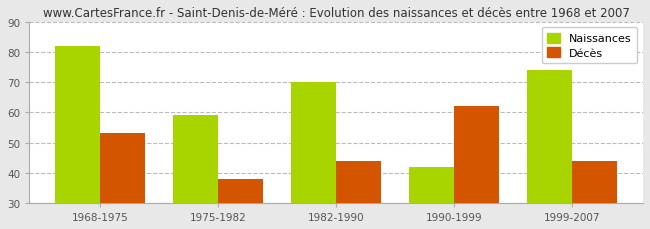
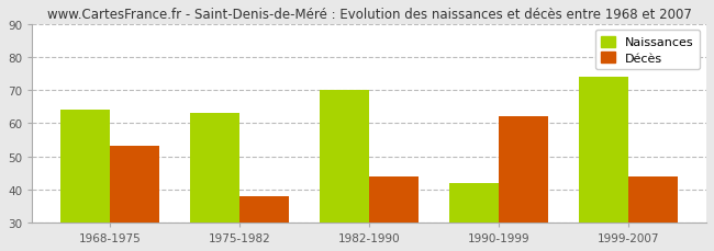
Naissances/1968-1975: 82 -> 64
Naissances/1975-1982: 59 -> 63
